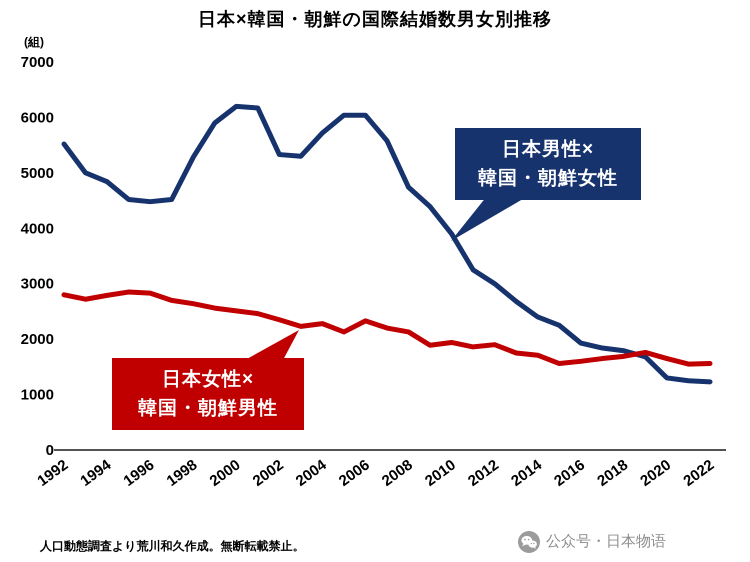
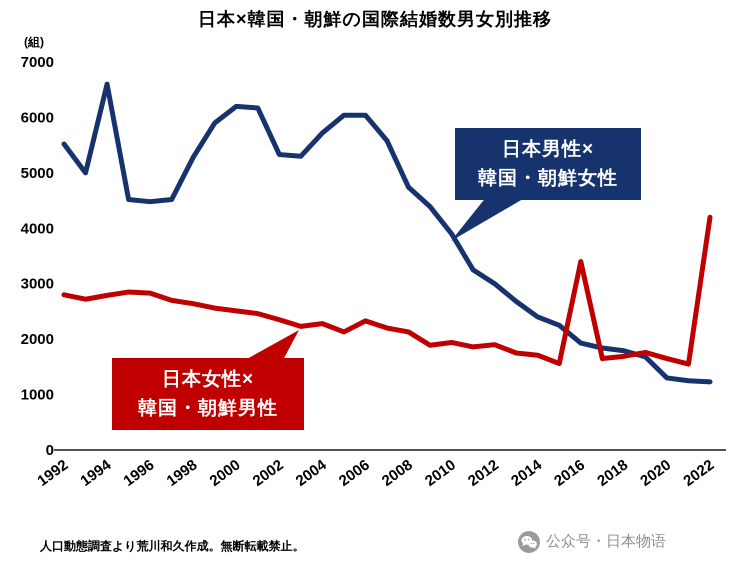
日本男性×韓国・朝鮮女性/1994: 4800 -> 6600
日本女性×韓国・朝鮮男性/2016: 1600 -> 3400
日本女性×韓国・朝鮮男性/2022: 1600 -> 4200
